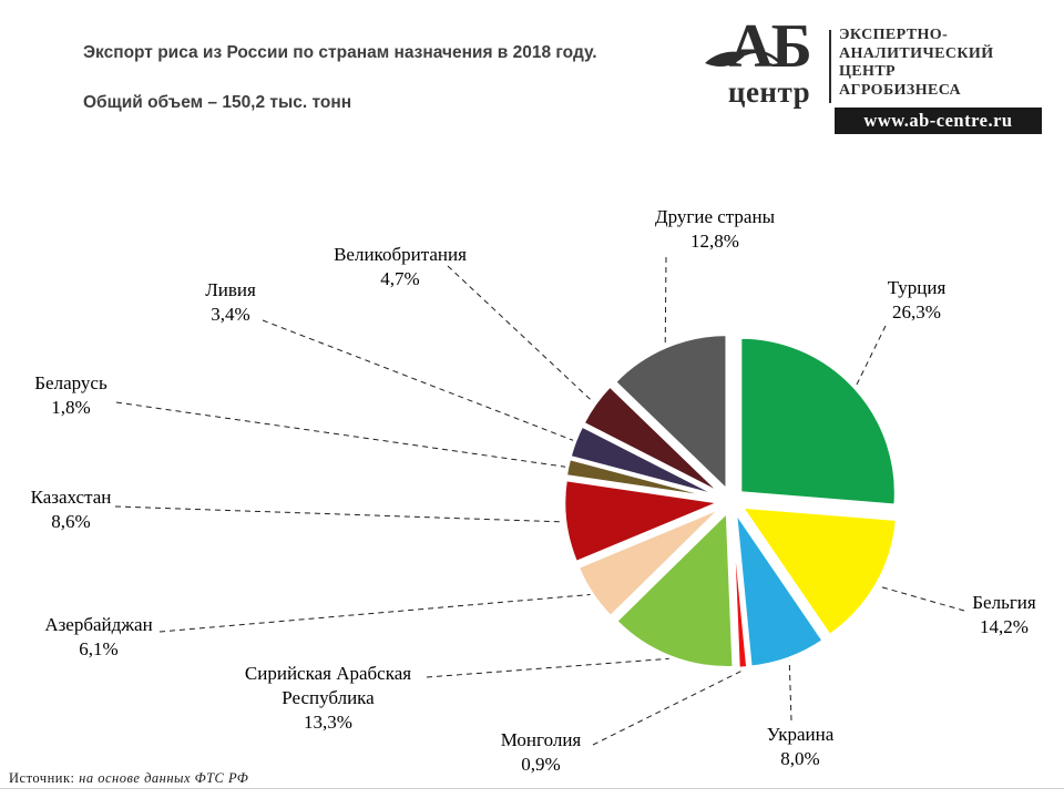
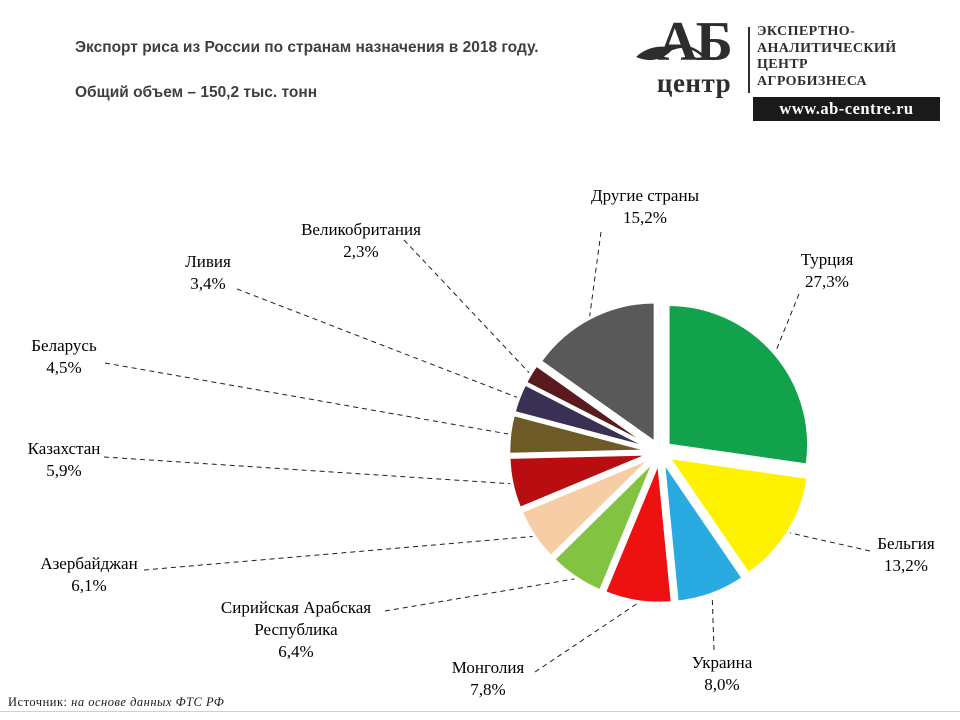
Турция: 26,3% -> 27,3%
Бельгия: 14,2% -> 13,2%
Монголия: 0,9% -> 7,8%
Сирийская Арабская Республика: 13,3% -> 6,4%
Казахстан: 8,6% -> 5,9%
Беларусь: 1,8% -> 4,5%
Великобритания: 4,7% -> 2,3%
Другие страны: 12,8% -> 15,2%
